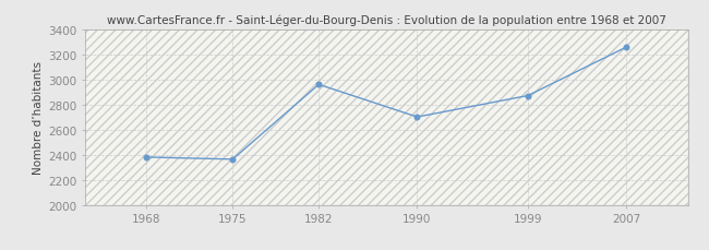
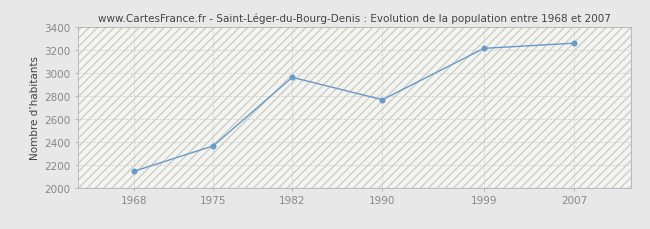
1968: 2380 -> 2140
1990: 2700 -> 2760
1999: 2870 -> 3210
